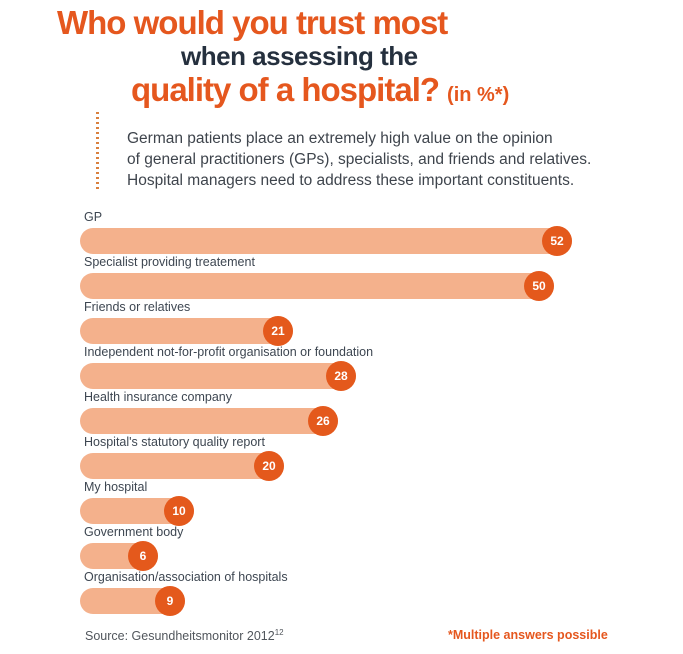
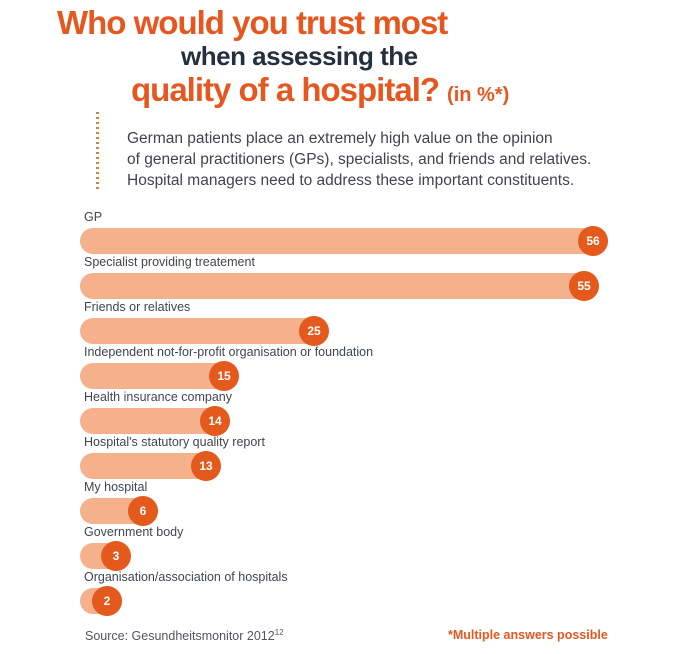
GP: 52 -> 56
Specialist providing treatement: 50 -> 55
Friends or relatives: 21 -> 25
Independent not-for-profit organisation or foundation: 28 -> 15
Health insurance company: 26 -> 14
Hospital's statutory quality report: 20 -> 13
My hospital: 10 -> 6
Government body: 6 -> 3
Organisation/association of hospitals: 9 -> 2
